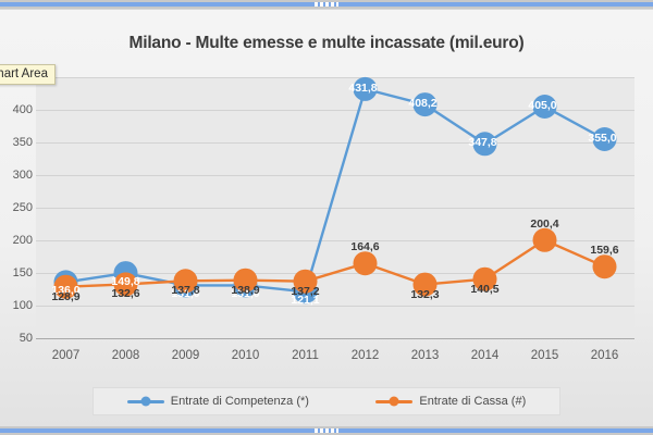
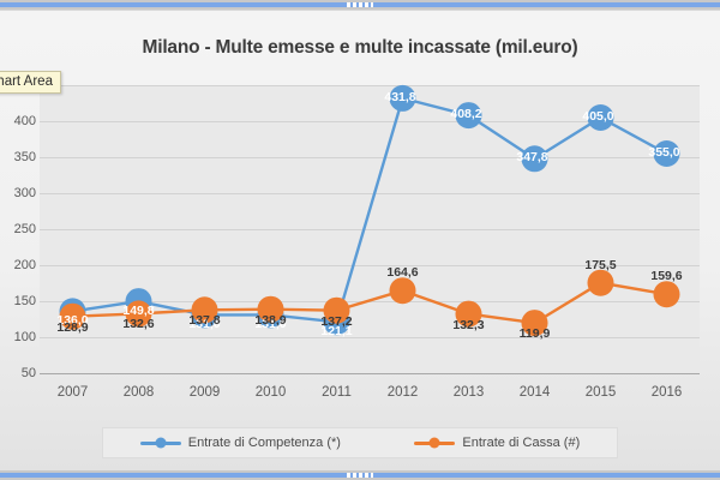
Entrate di Cassa (#)/2014: 140,5 -> 119,9
Entrate di Cassa (#)/2015: 200,4 -> 175,5
